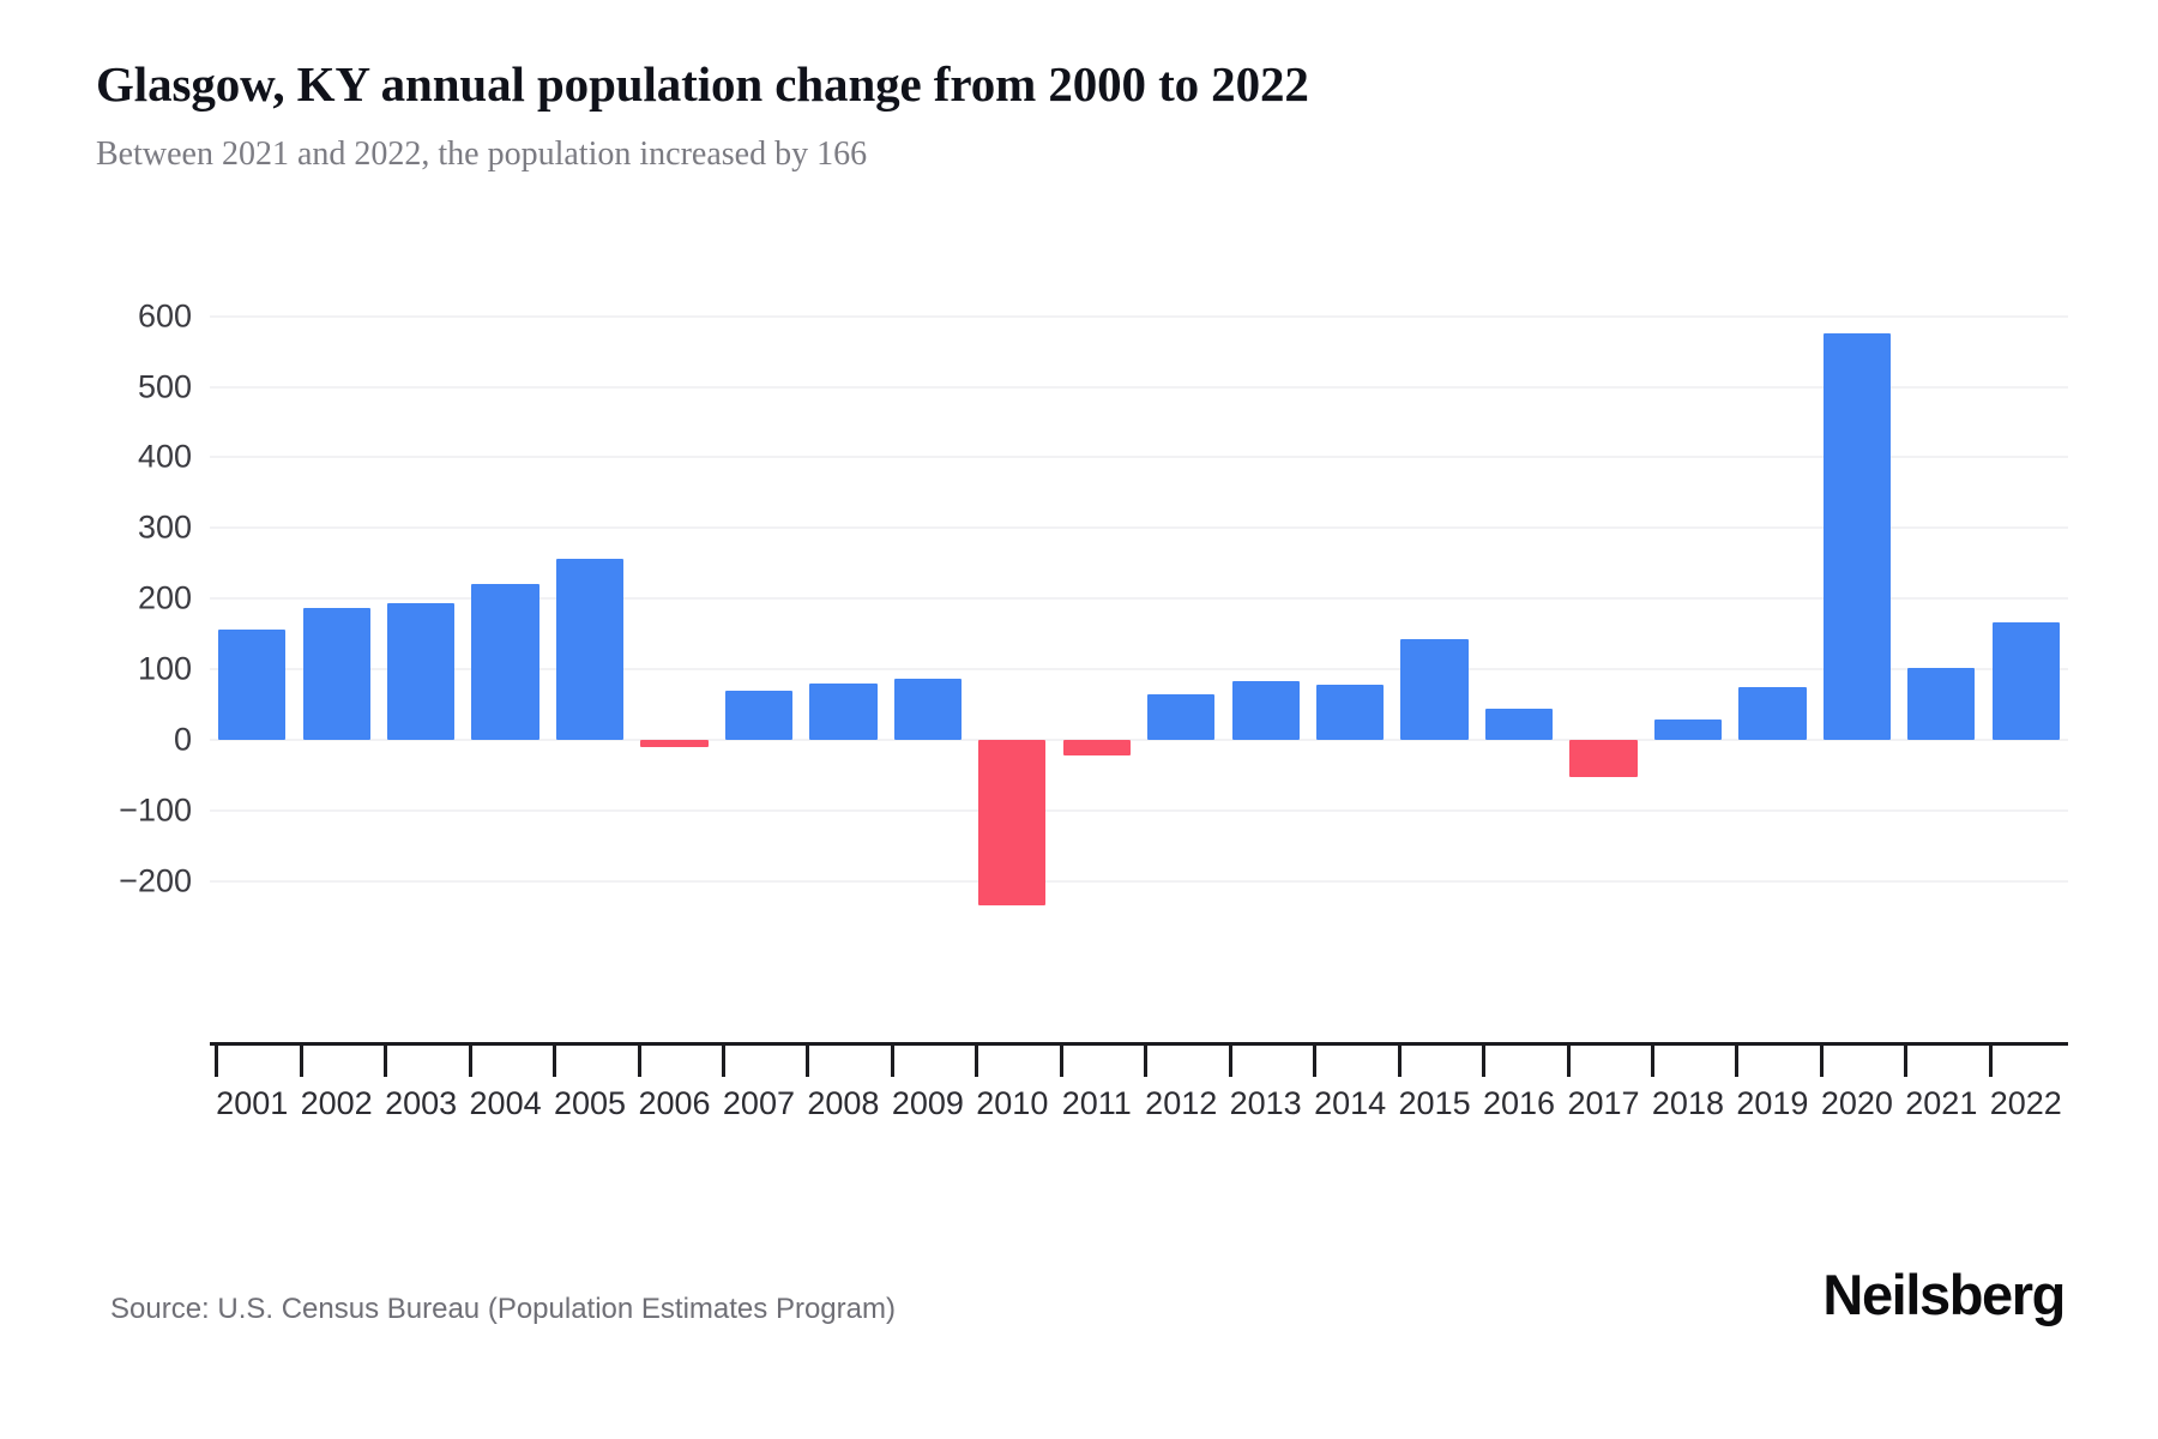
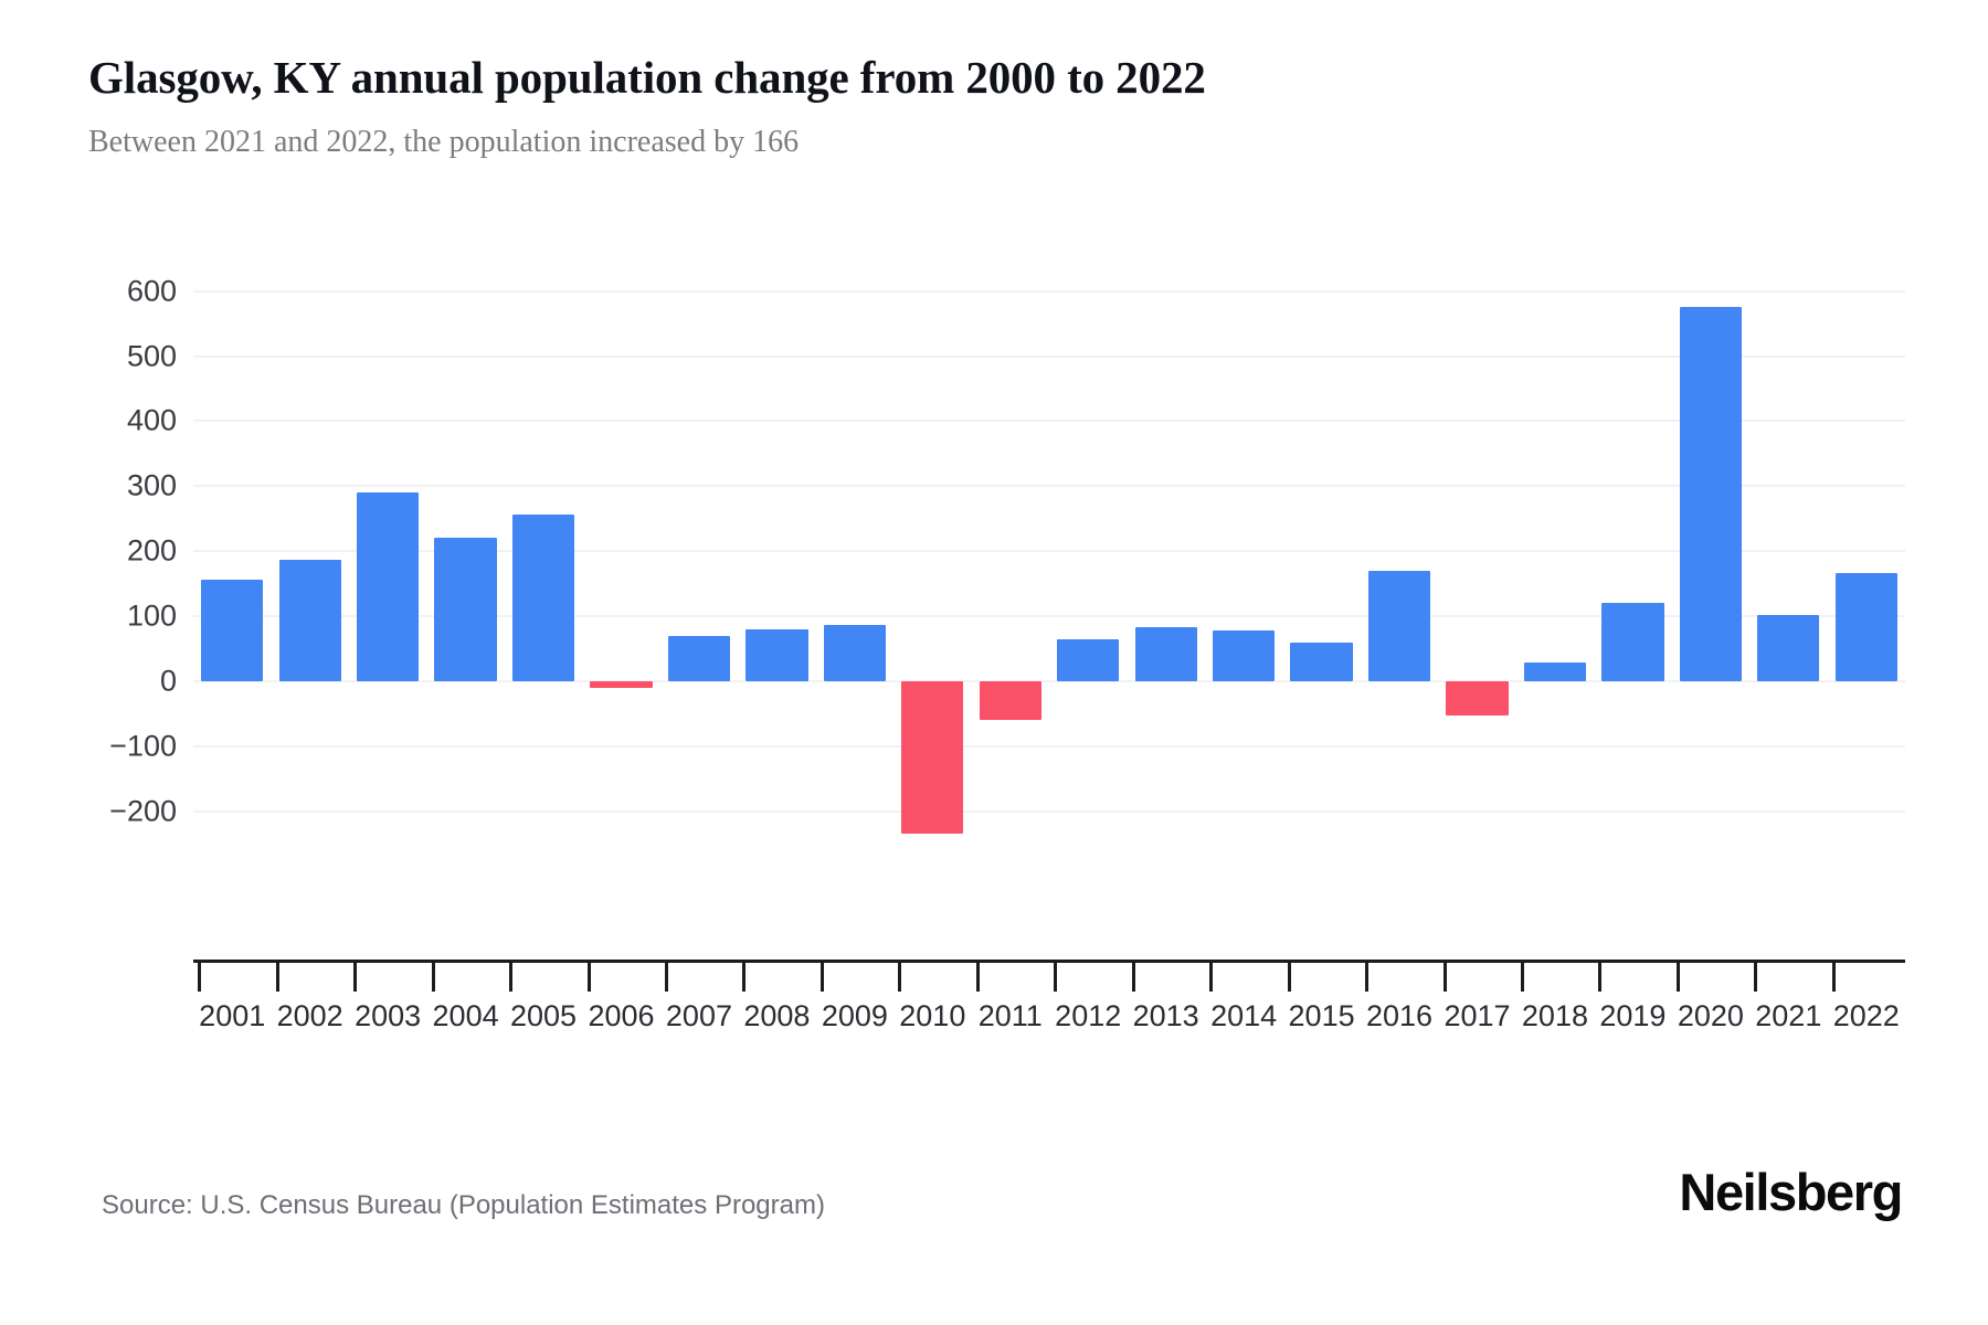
2003: 190 -> 290
2011: -20 -> -60
2015: 140 -> 60
2016: 40 -> 170
2019: 70 -> 120
